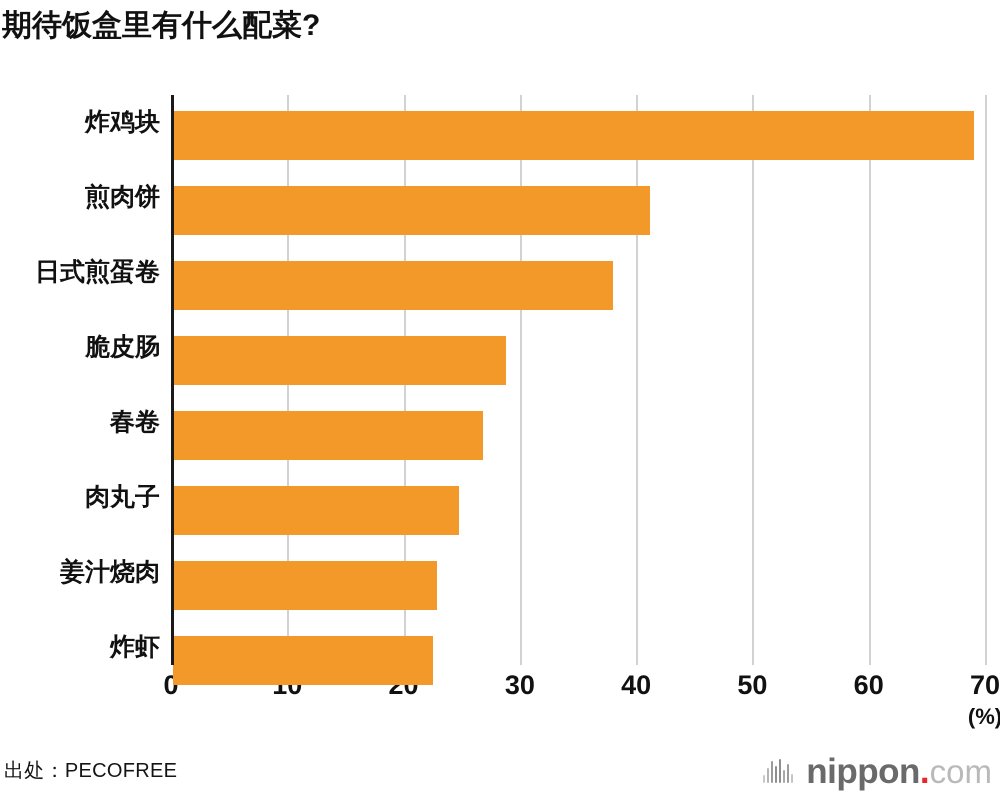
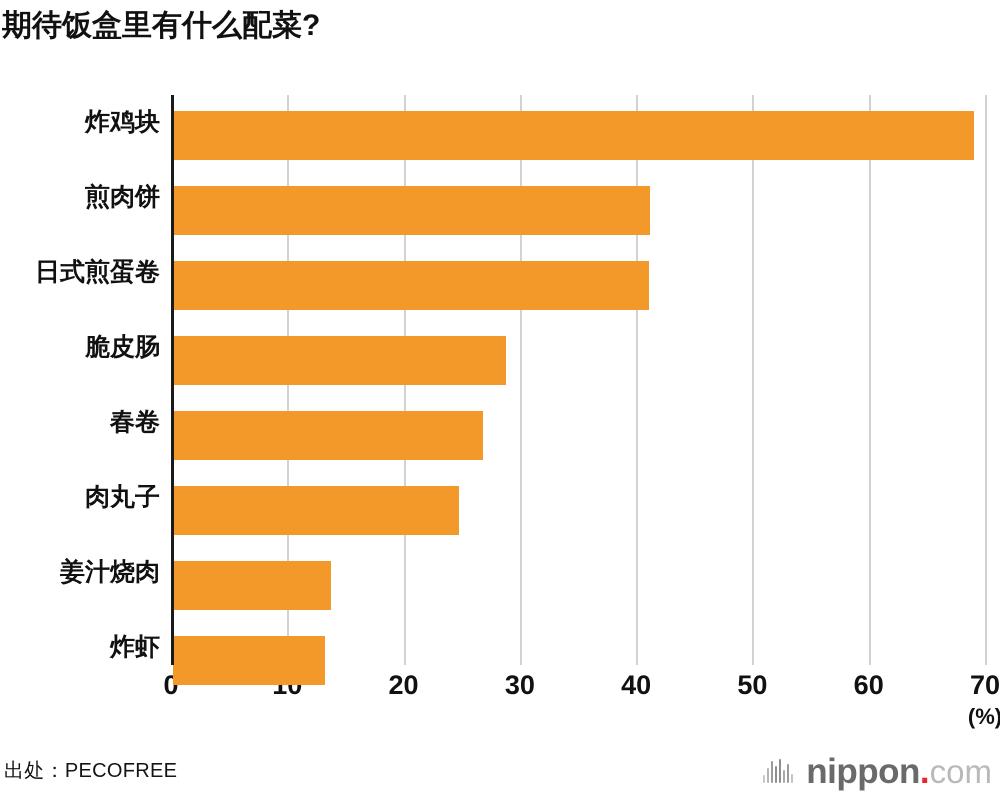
日式煎蛋卷: 37.8 -> 40.9
姜汁烧肉: 22.7 -> 13.6
炸虾: 22.4 -> 13.1
